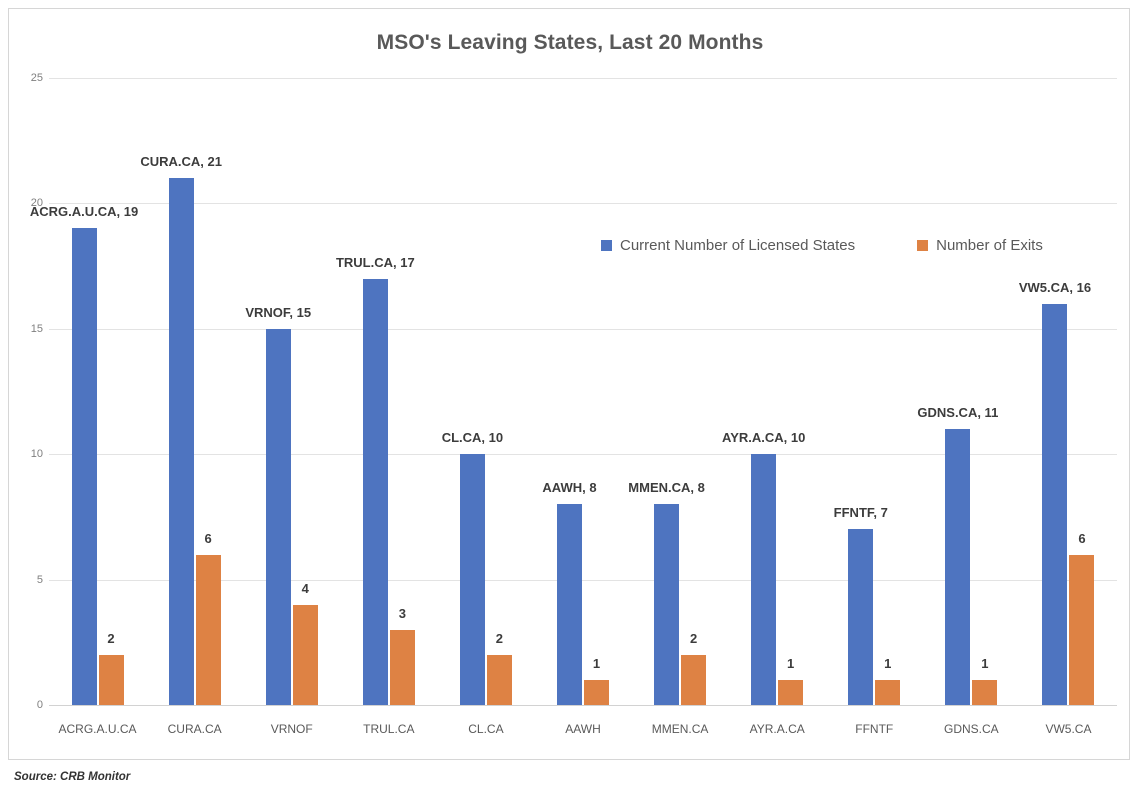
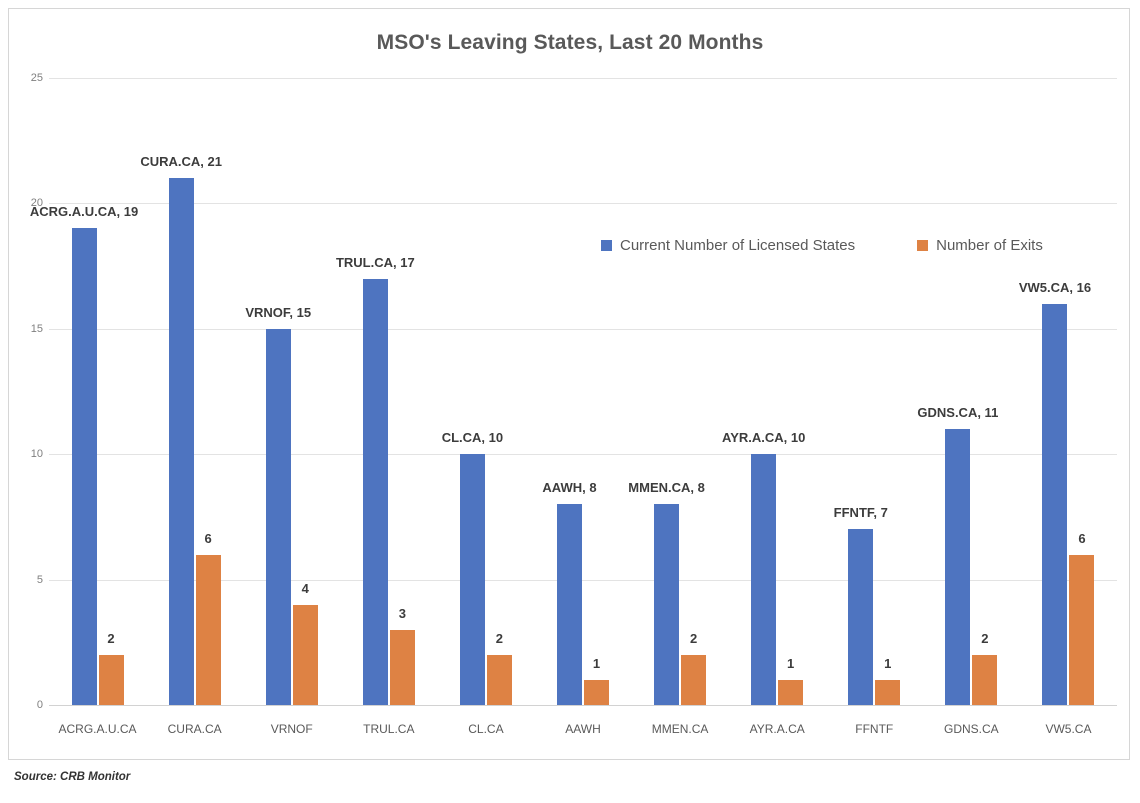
Number of Exits/GDNS.CA: 1 -> 2
